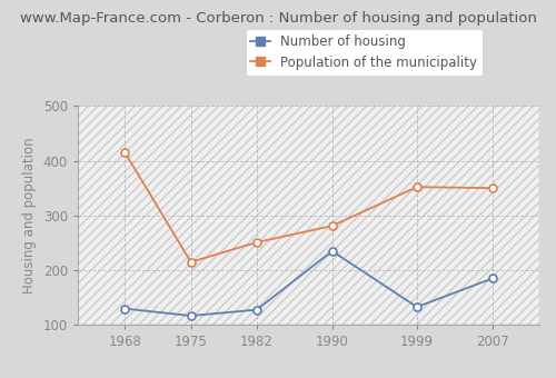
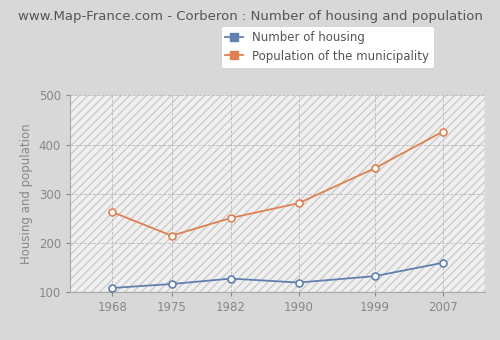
Number of housing/1968: 130 -> 109
Population of the municipality/1968: 415 -> 263
Number of housing/1990: 235 -> 120
Number of housing/2007: 185 -> 160
Population of the municipality/2007: 350 -> 426
